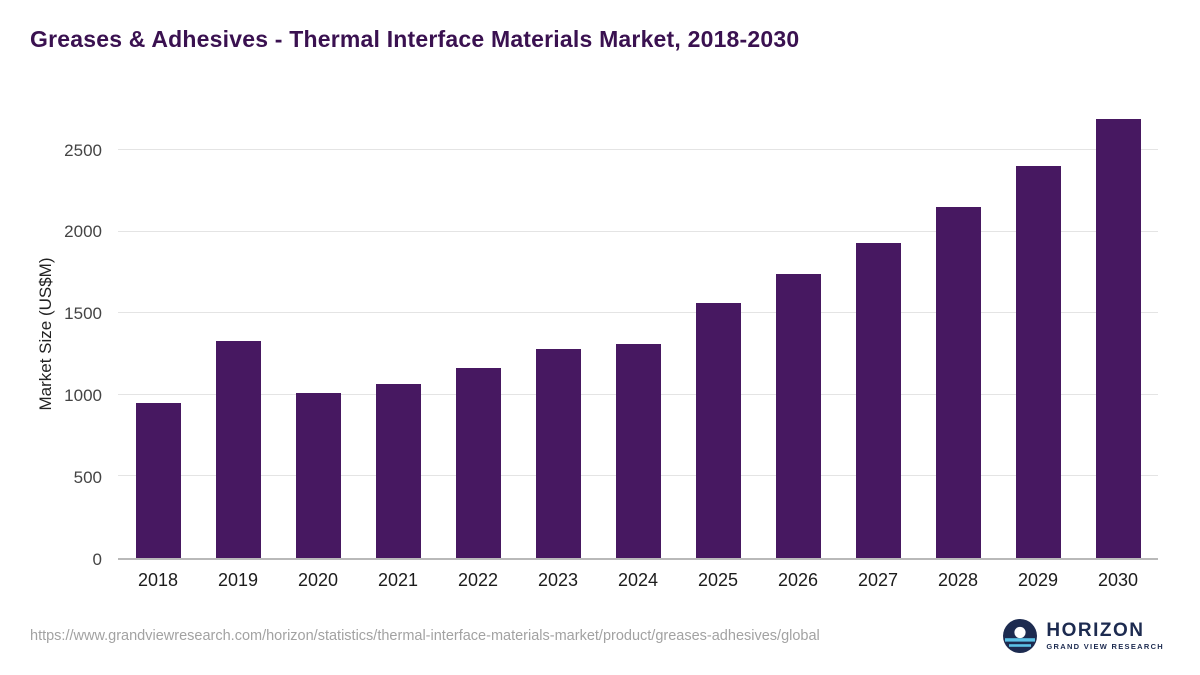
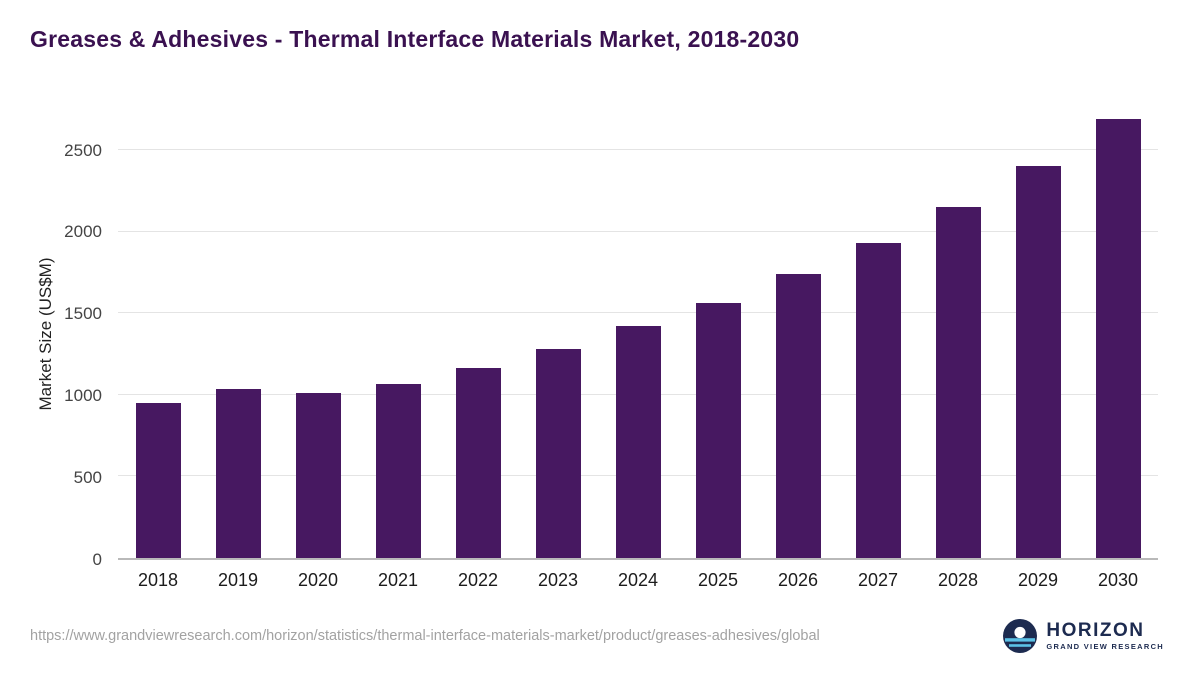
2019: 1330 -> 1040
2024: 1310 -> 1420
